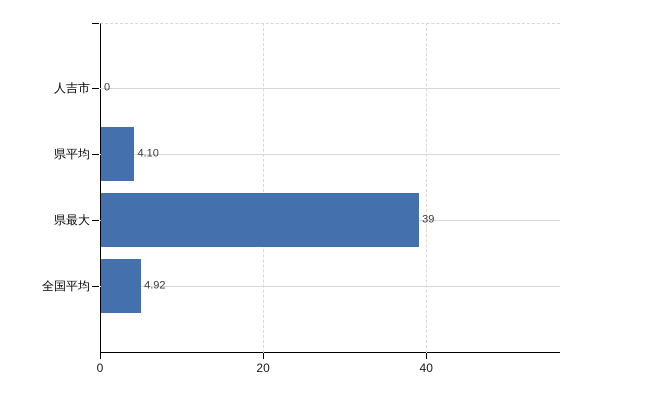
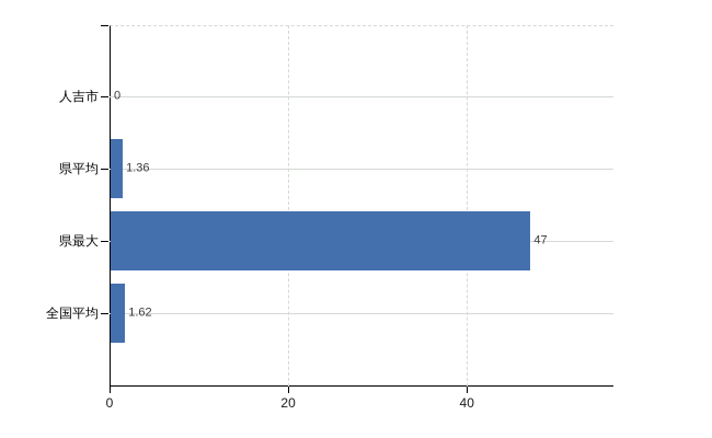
県平均: 4.10 -> 1.36
県最大: 39 -> 47
全国平均: 4.92 -> 1.62
